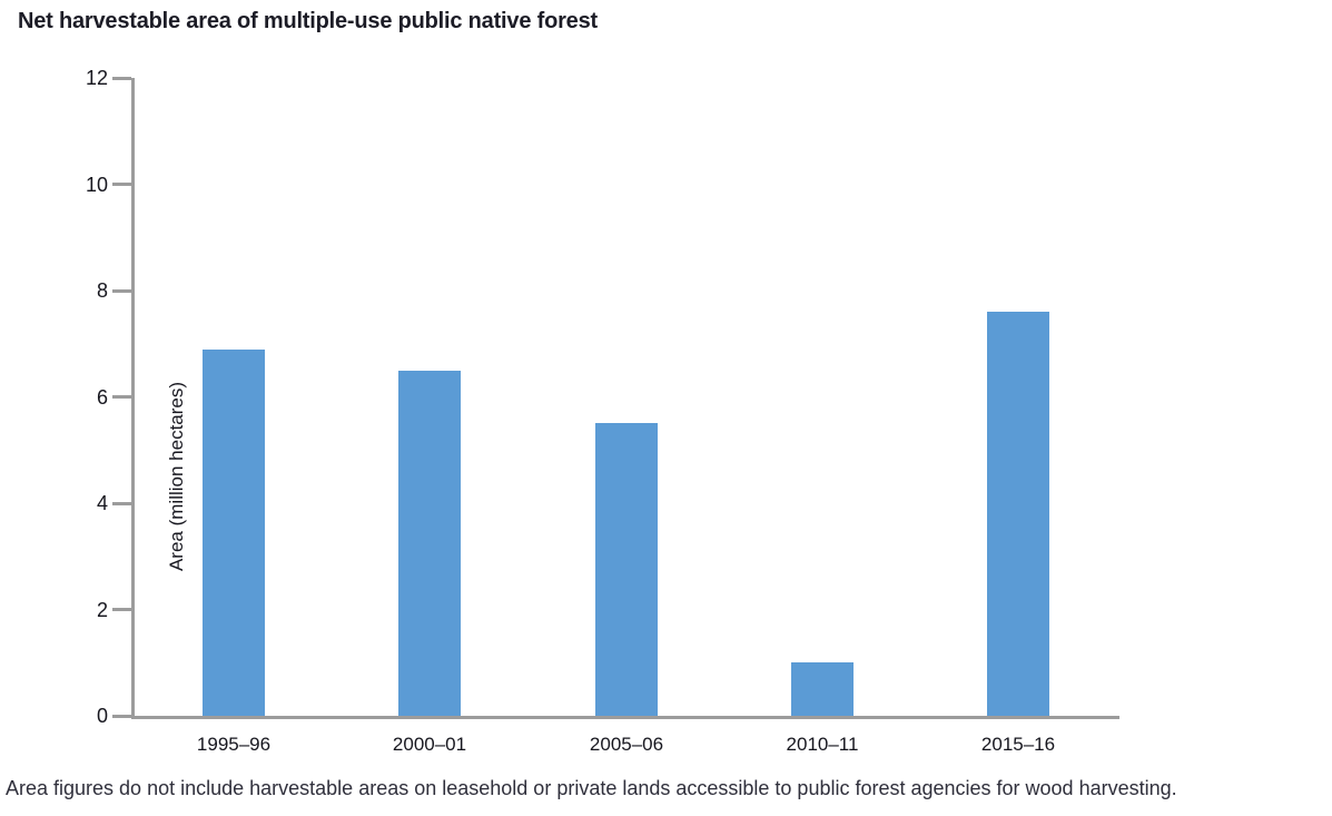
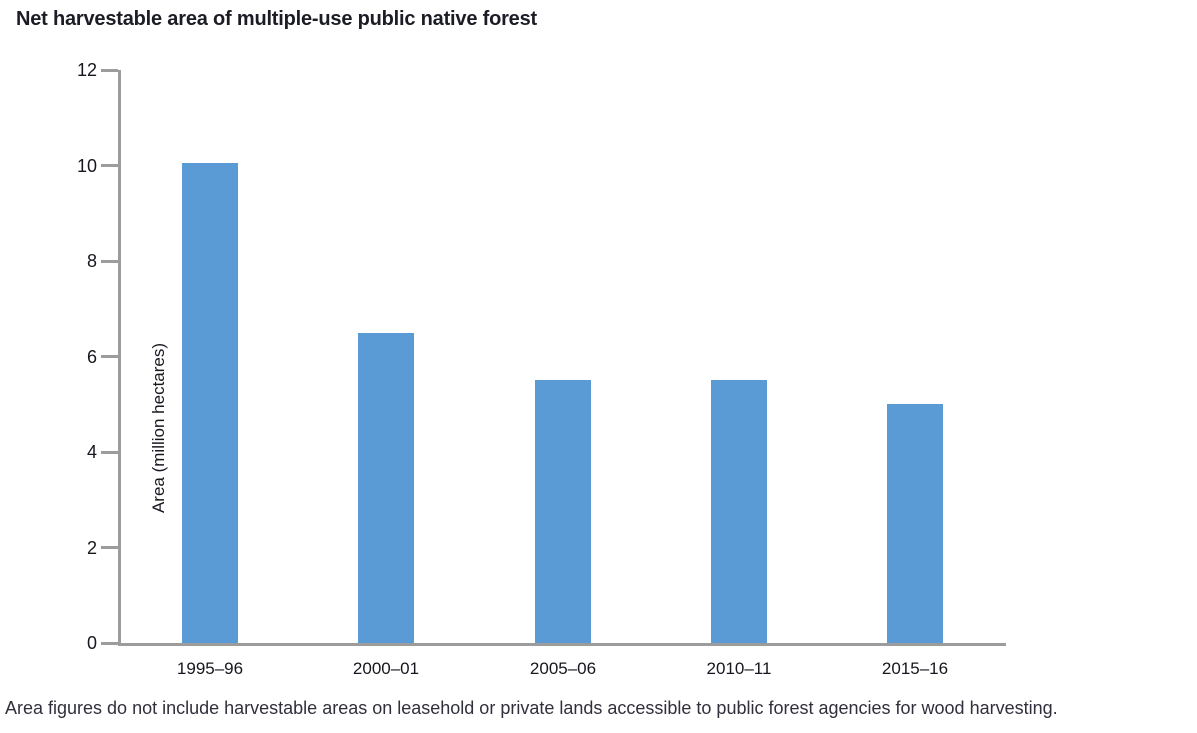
1995–96: 6.9 -> 10.1
2010–11: 1.0 -> 5.5
2015–16: 7.6 -> 5.0
